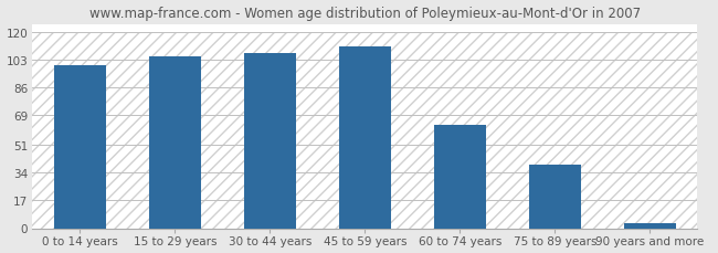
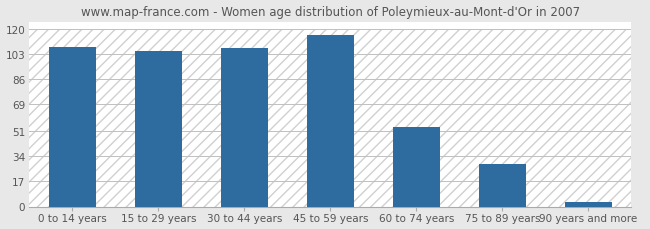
0 to 14 years: 100 -> 108
45 to 59 years: 111 -> 116
60 to 74 years: 63 -> 54
75 to 89 years: 39 -> 29
